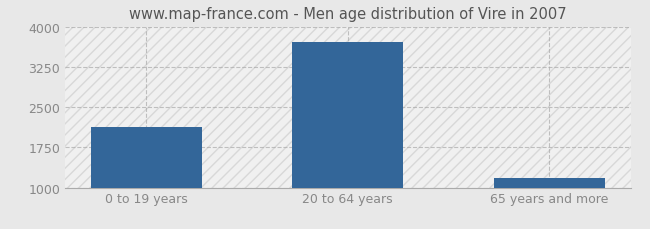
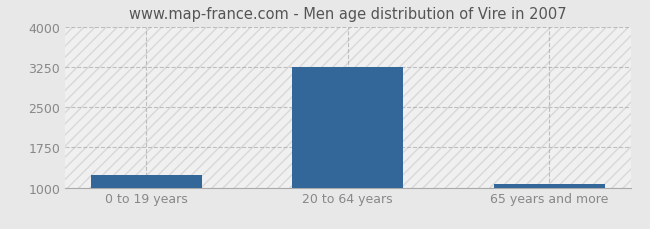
0 to 19 years: 2120 -> 1230
20 to 64 years: 3720 -> 3250
65 years and more: 1180 -> 1070
